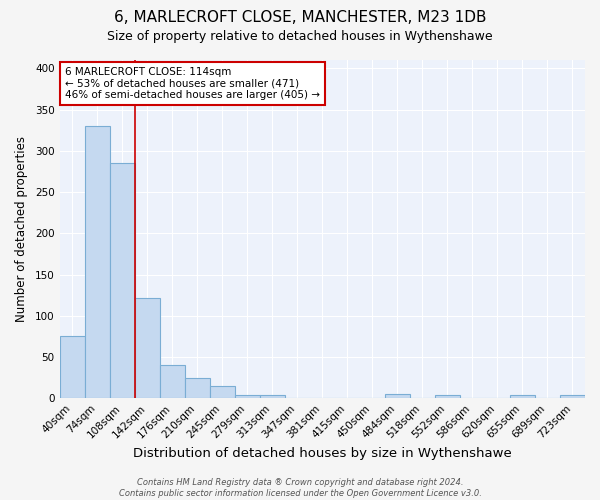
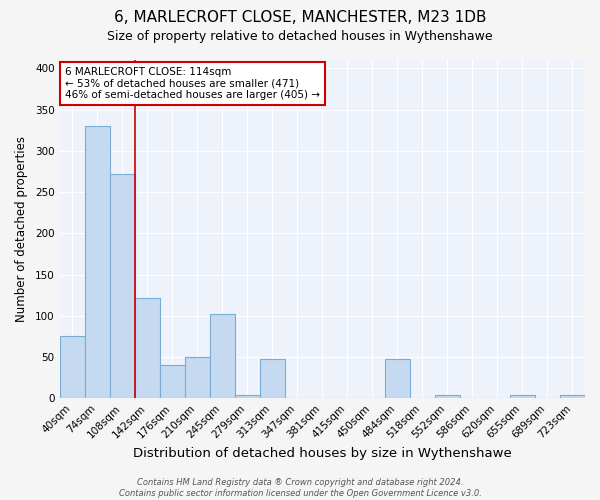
108sqm: 285 -> 272
210sqm: 25 -> 50
245sqm: 15 -> 102
313sqm: 4 -> 48
484sqm: 5 -> 48
